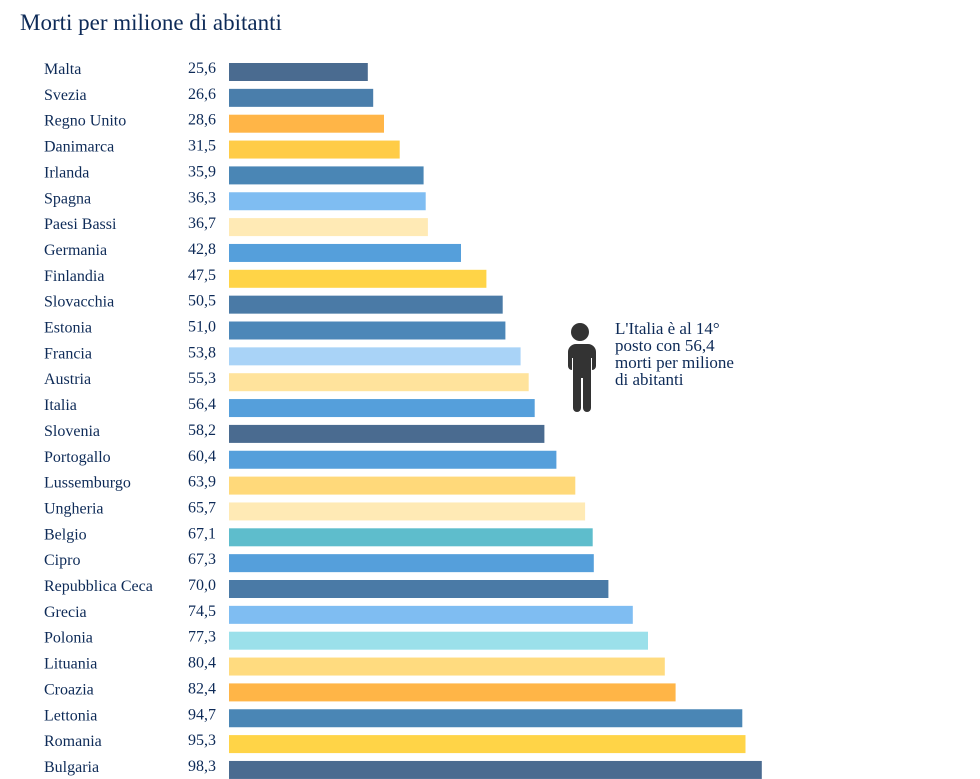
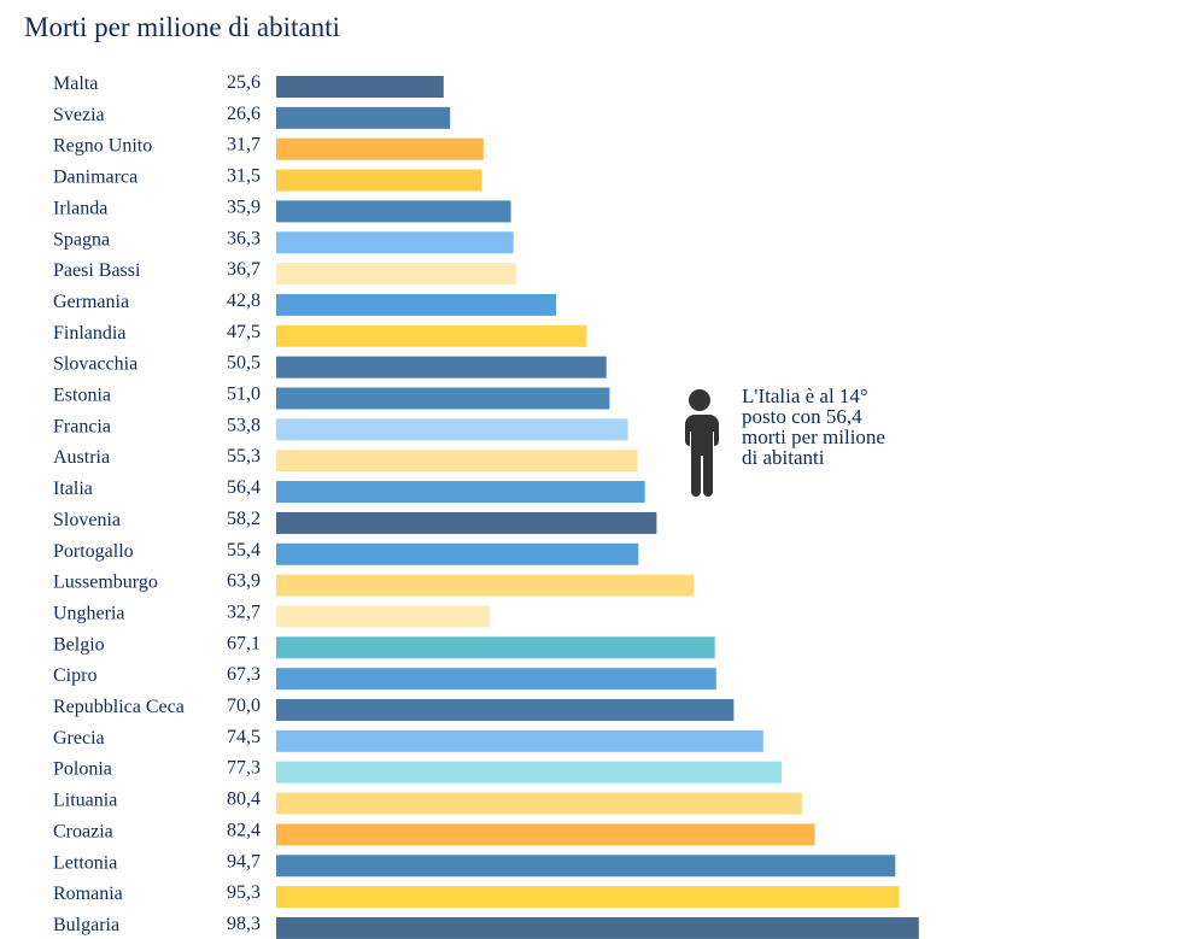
Regno Unito: 28,6 -> 31,7
Portogallo: 60,4 -> 55,4
Ungheria: 65,7 -> 32,7
